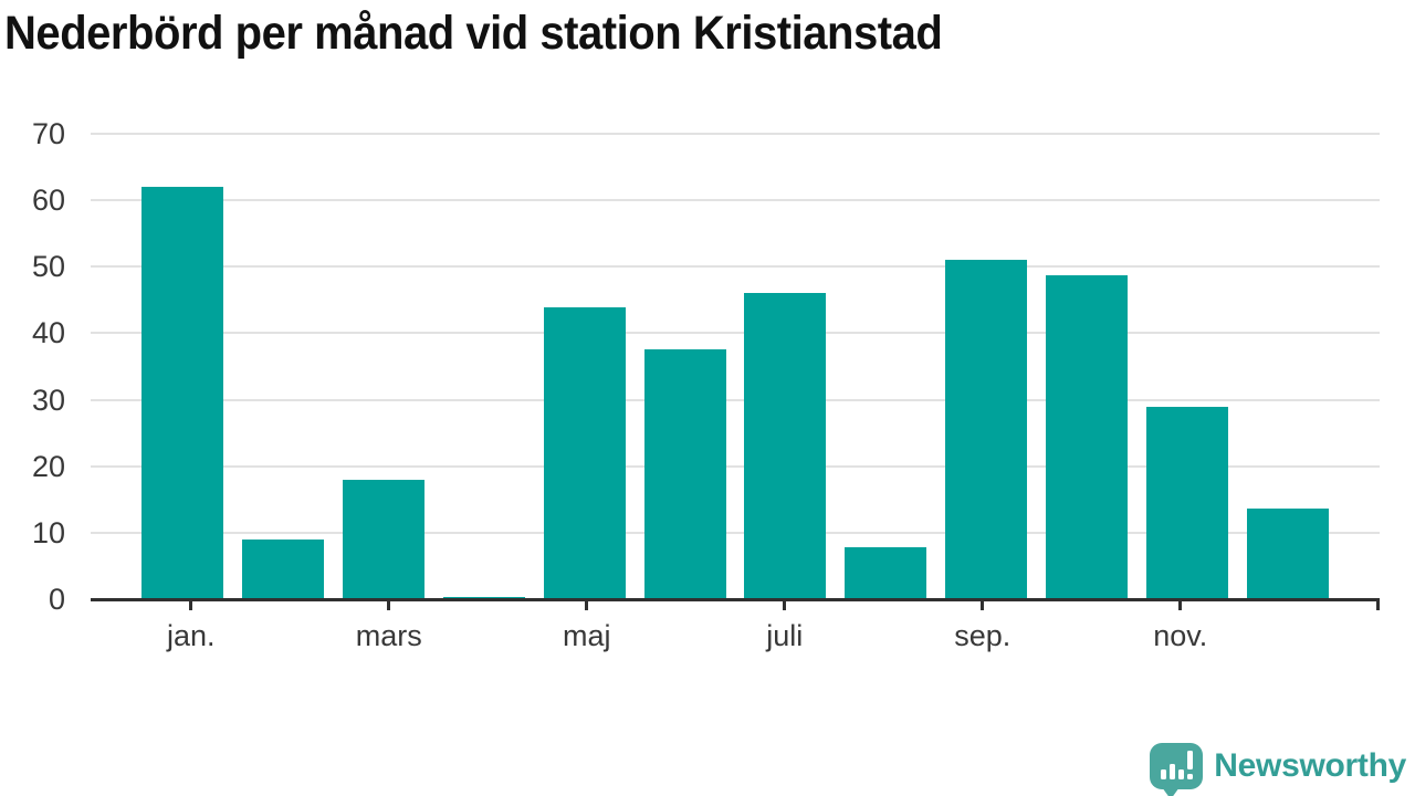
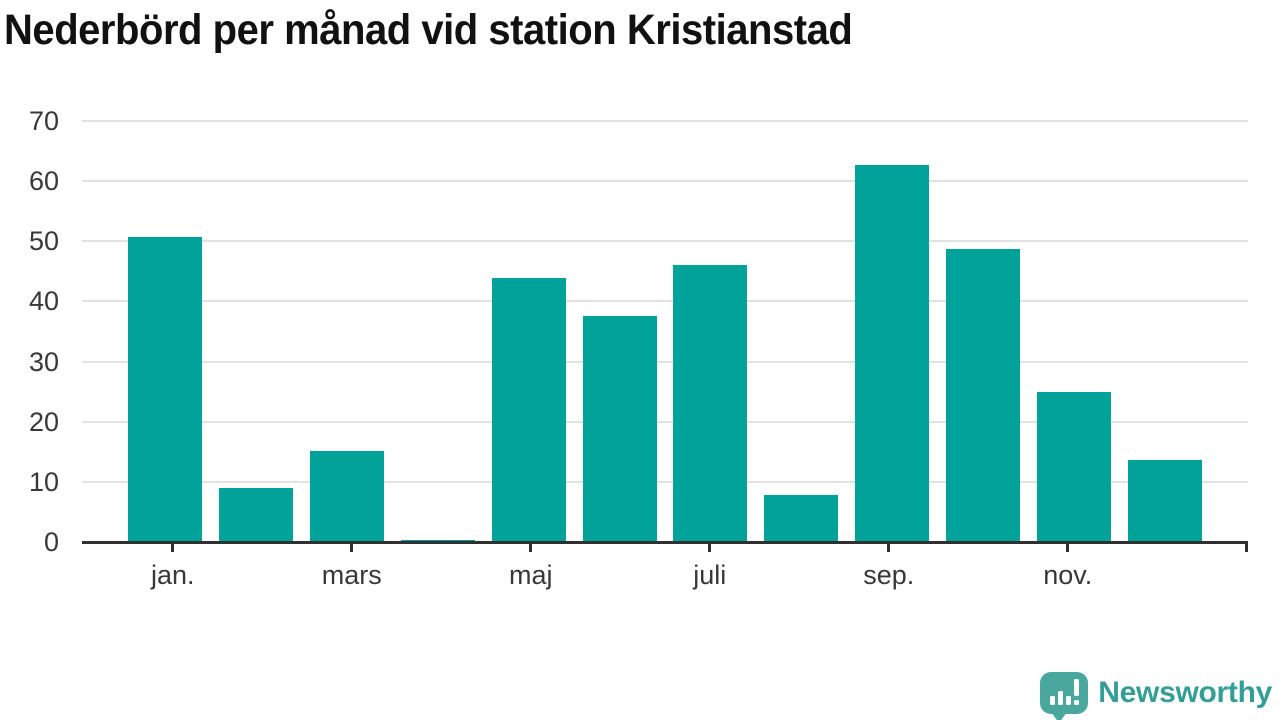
jan.: 62 -> 51
mars: 18 -> 15
sep.: 51 -> 63
nov.: 29 -> 25
